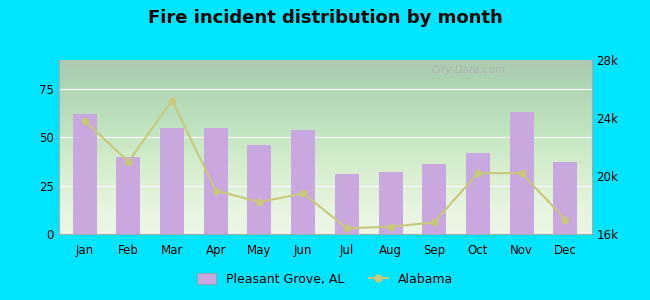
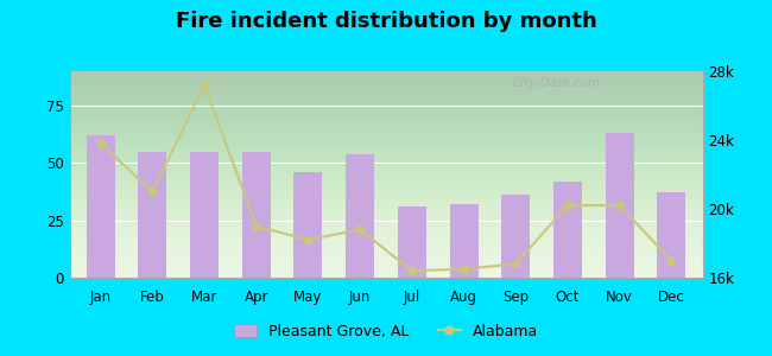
Pleasant Grove, AL/Feb: 40 -> 55
Alabama/Mar: 25.2k -> 27.2k
